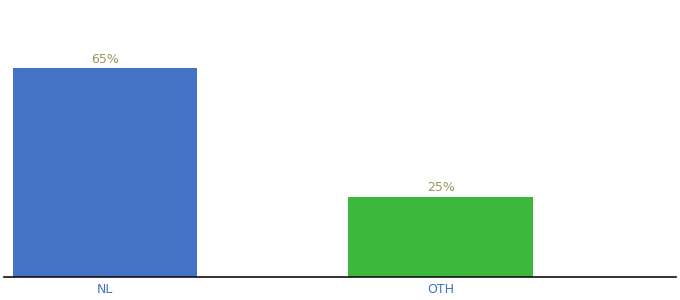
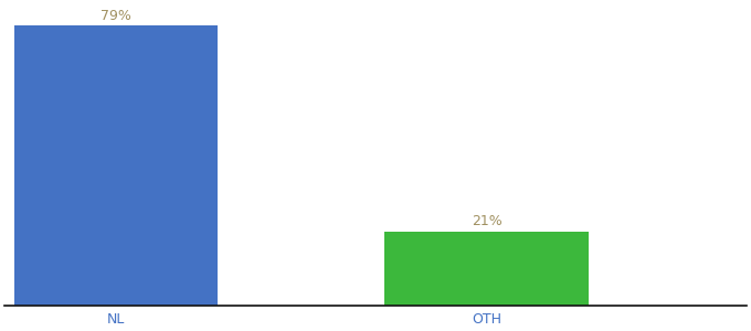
NL: 65% -> 79%
OTH: 25% -> 21%
